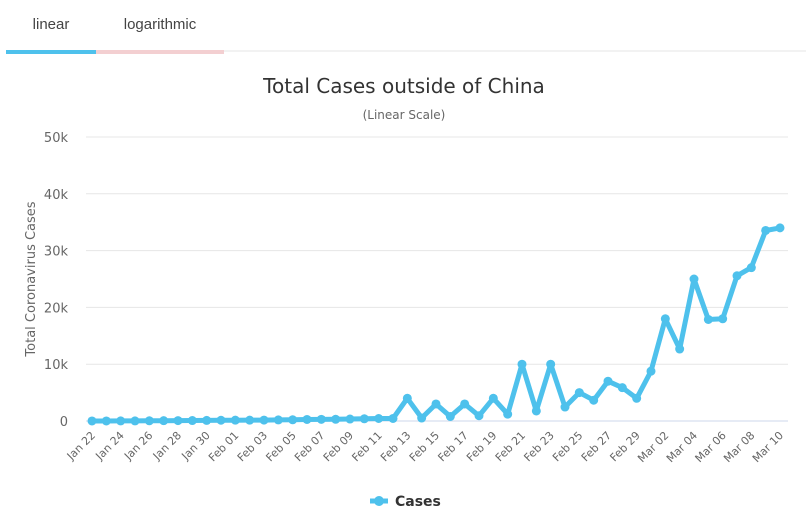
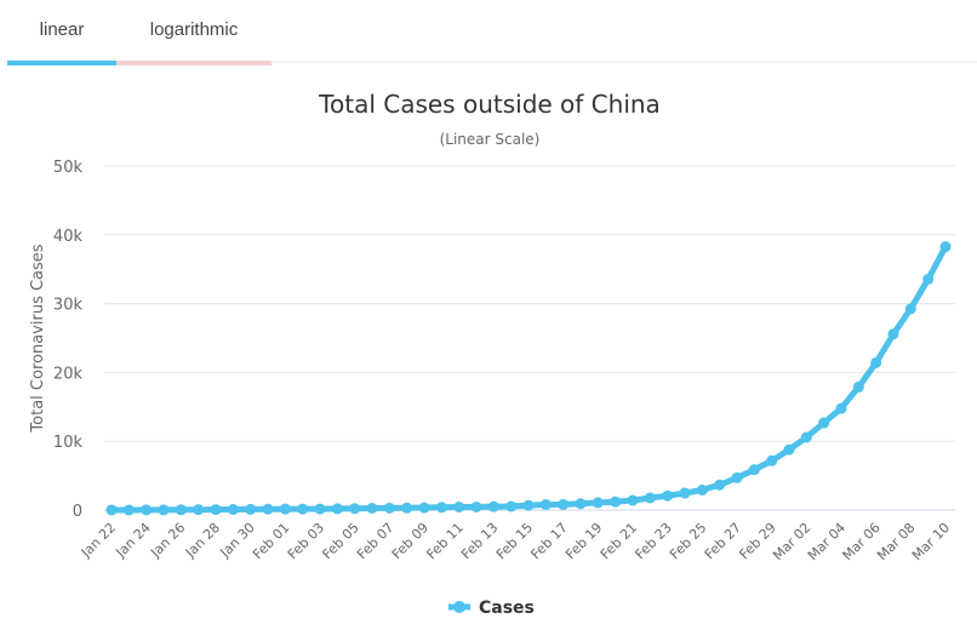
Feb 13: 4k -> 1k
Feb 15: 3k -> 1k
Feb 17: 3k -> 1k
Feb 19: 4k -> 1k
Feb 21: 10k -> 1k
Feb 23: 10k -> 2k
Feb 25: 5k -> 3k
Feb 27: 7k -> 5k
Feb 29: 4k -> 7k
Mar 02: 18k -> 11k
Mar 04: 25k -> 15k
Mar 06: 18k -> 21k
Mar 08: 27k -> 29k
Mar 10: 34k -> 38k
